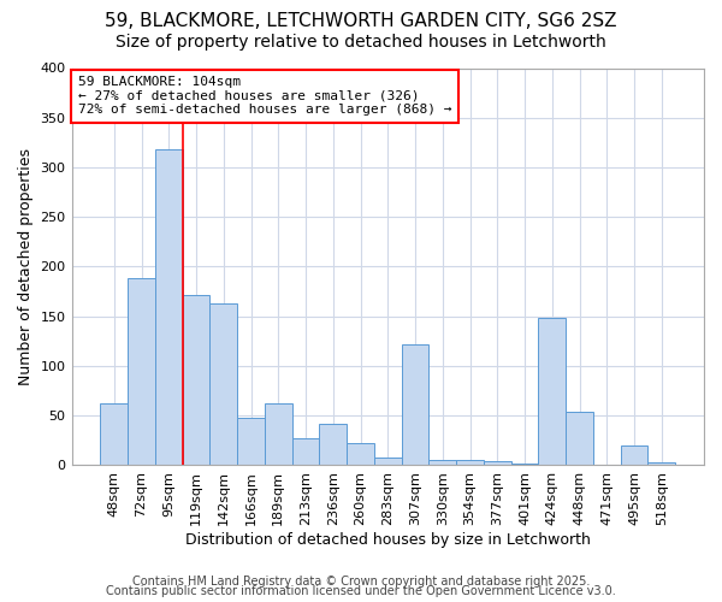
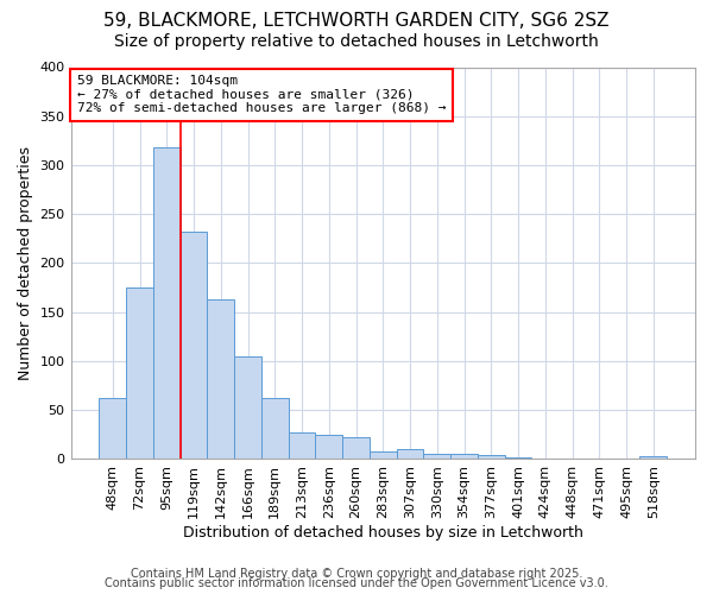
72sqm: 188 -> 175
119sqm: 172 -> 232
166sqm: 48 -> 105
236sqm: 42 -> 25
307sqm: 122 -> 10
424sqm: 148 -> 1
448sqm: 54 -> 1
495sqm: 20 -> 1
